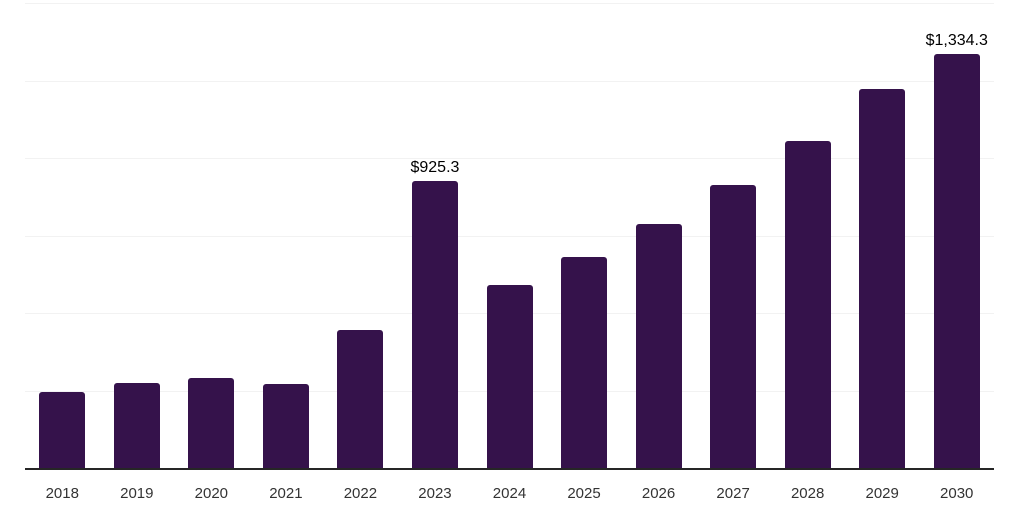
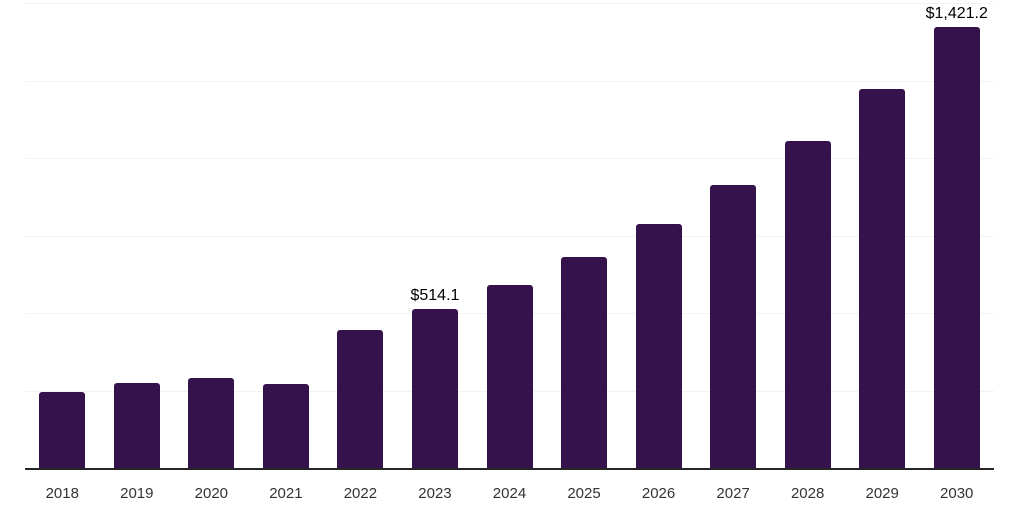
2023: $925.3 -> $514.1
2030: $1,334.3 -> $1,421.2
